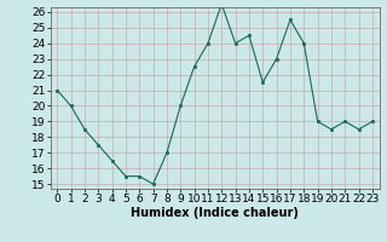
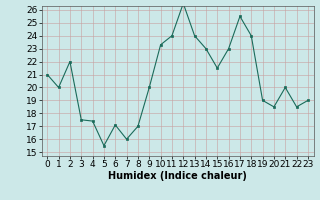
2: 18.5 -> 22.0
4: 16.5 -> 17.4
6: 15.5 -> 17.1
7: 15.0 -> 16.0
10: 22.5 -> 23.3
14: 24.5 -> 23.0
21: 19.0 -> 20.0
